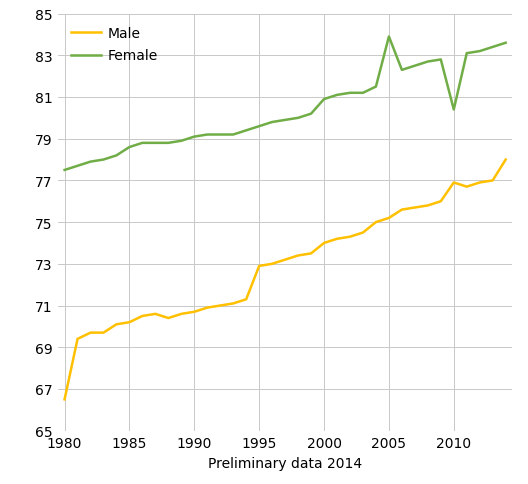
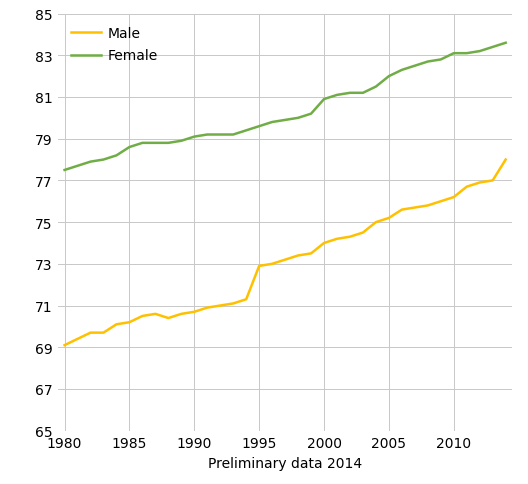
Male/1980: 66.5 -> 69.1
Female/2005: 83.9 -> 82.0
Male/2010: 76.9 -> 76.2
Female/2010: 80.4 -> 83.1
